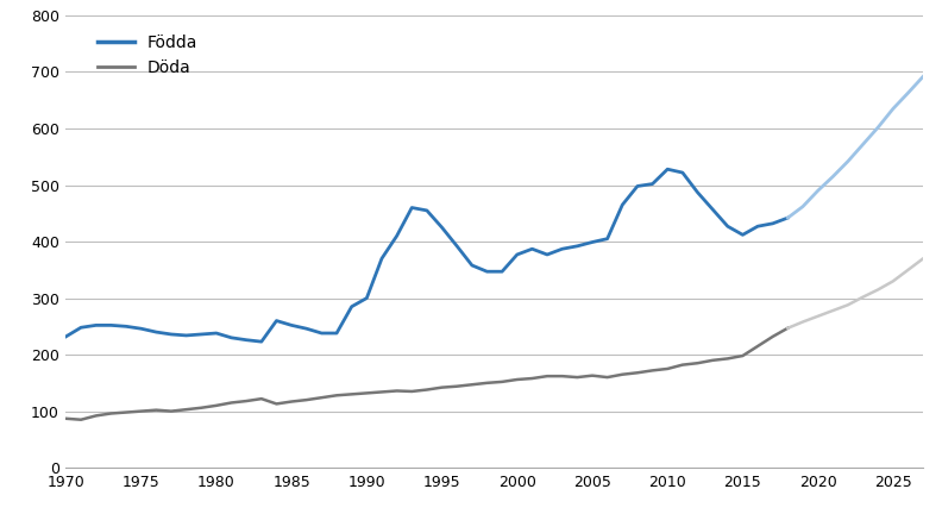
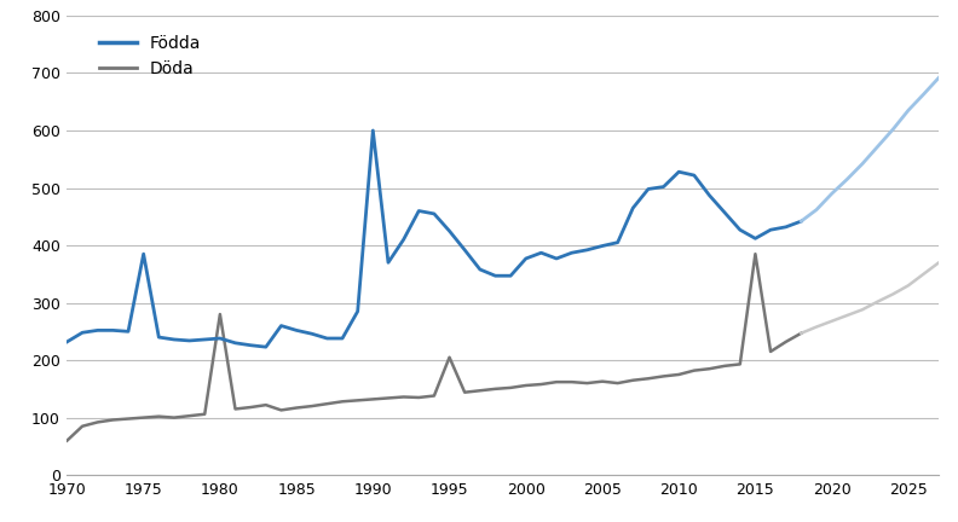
Döda/1970: 87 -> 60
Födda/1975: 246 -> 385
Döda/1980: 110 -> 280
Födda/1990: 300 -> 600
Döda/1995: 142 -> 205
Döda/2015: 198 -> 385
